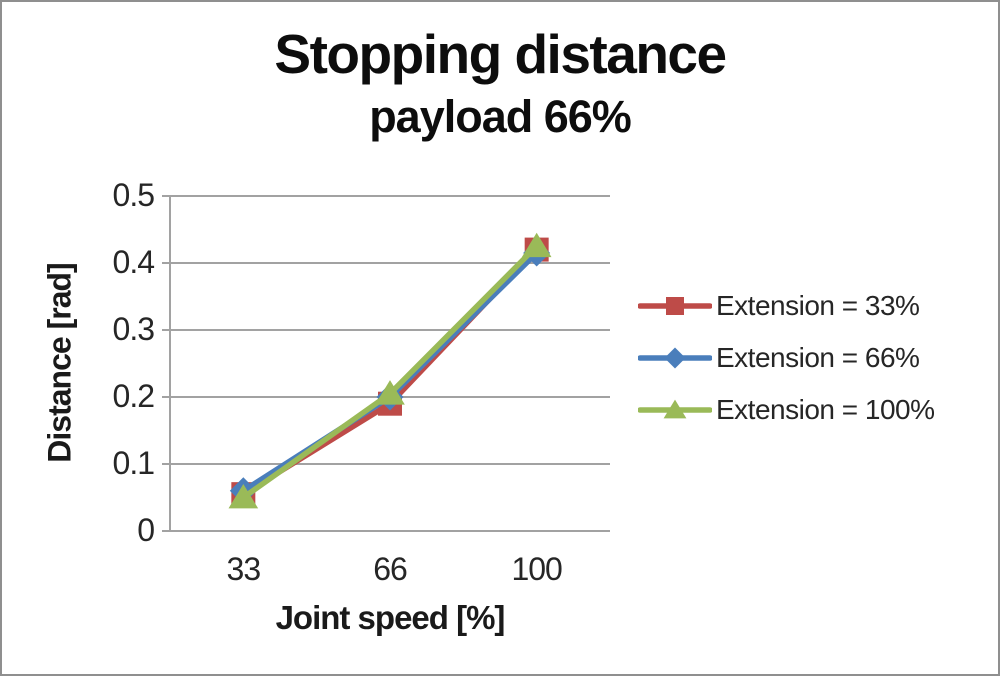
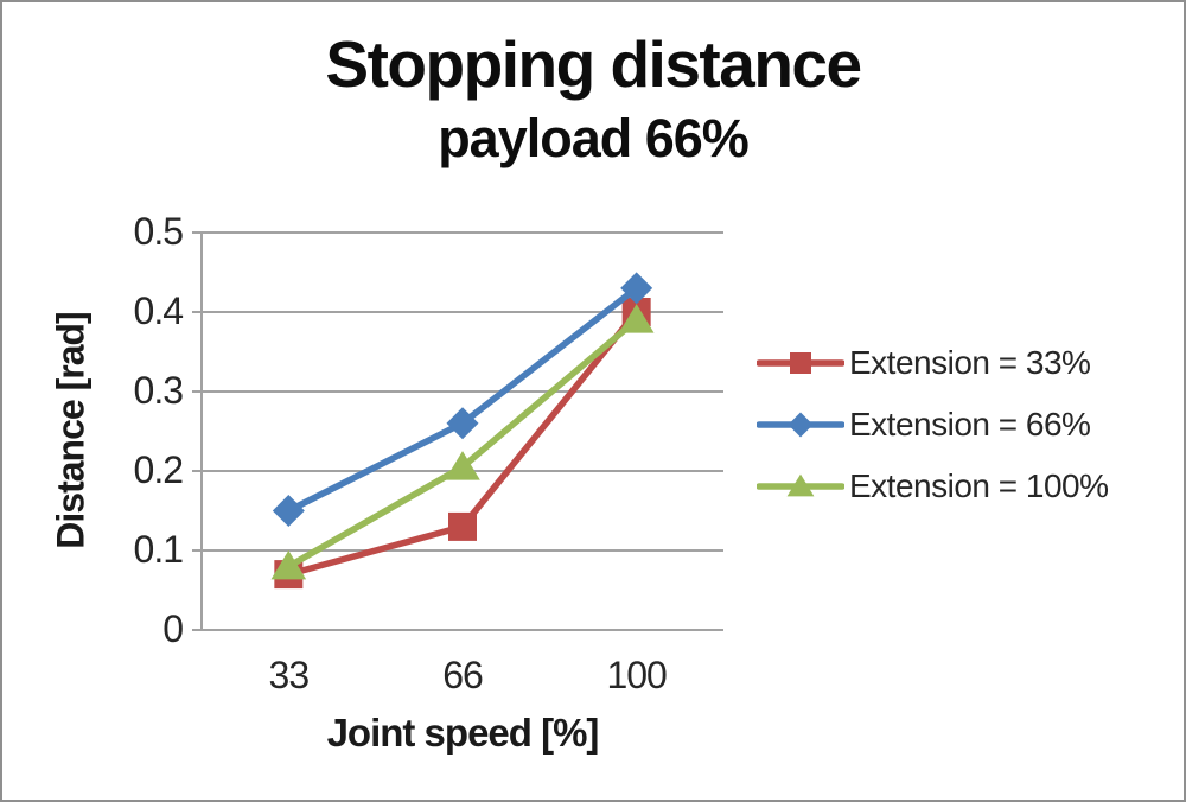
Extension = 33%/33: 0.06 -> 0.07
Extension = 66%/33: 0.06 -> 0.15
Extension = 100%/33: 0.05 -> 0.08
Extension = 33%/66: 0.19 -> 0.13
Extension = 66%/66: 0.20 -> 0.26
Extension = 33%/100: 0.42 -> 0.40
Extension = 66%/100: 0.41 -> 0.43
Extension = 100%/100: 0.42 -> 0.39
